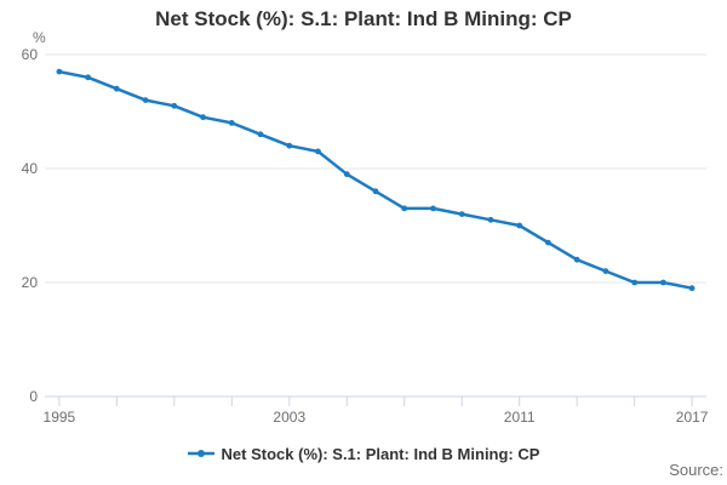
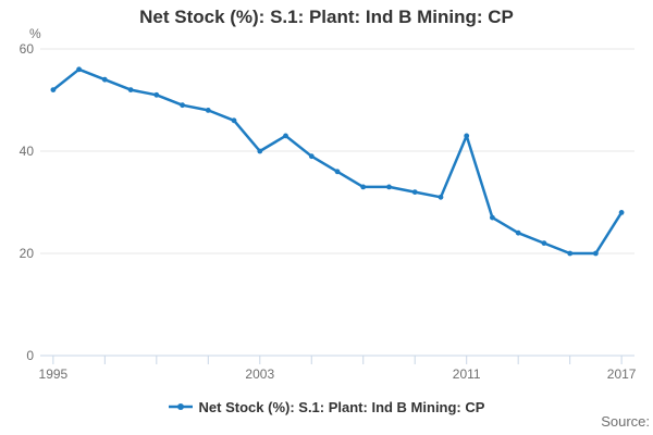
1995: 57 -> 52
2003: 44 -> 40
2011: 30 -> 43
2017: 19 -> 28
